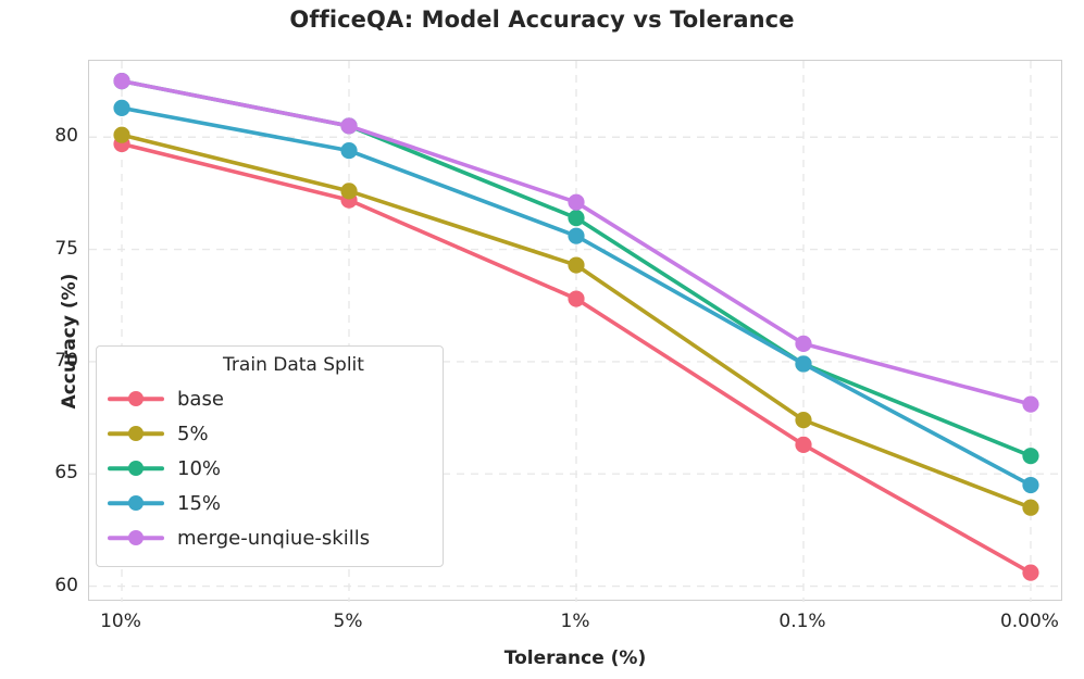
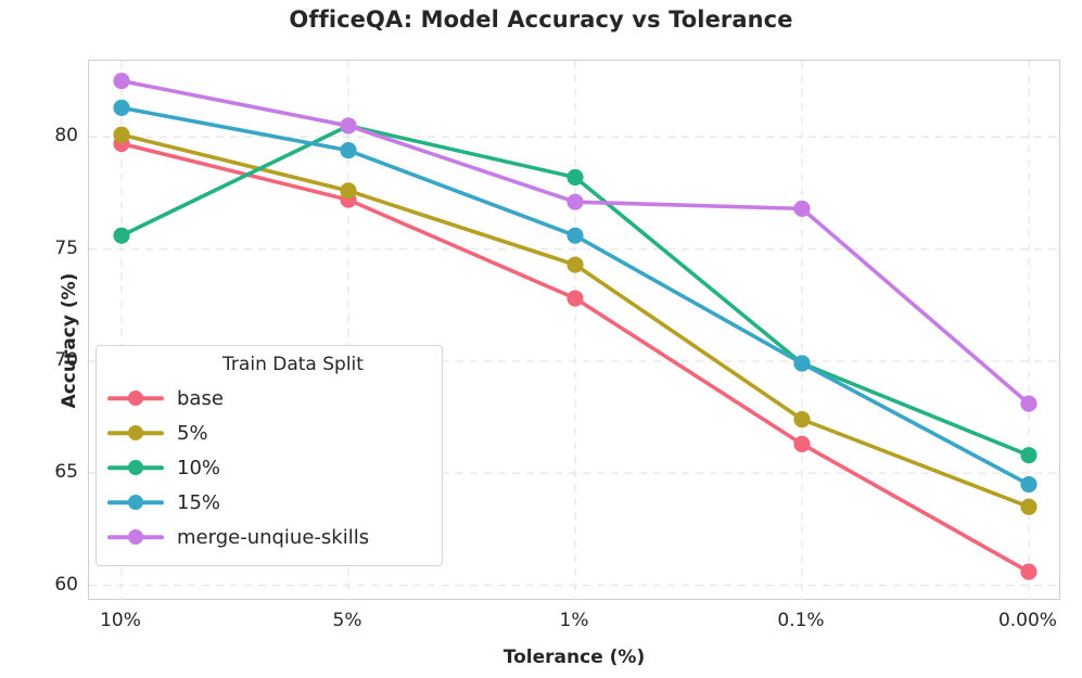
10%/10%: 82.5 -> 75.6
10%/1%: 76.4 -> 78.2
merge-unqiue-skills/0.1%: 70.8 -> 76.8
